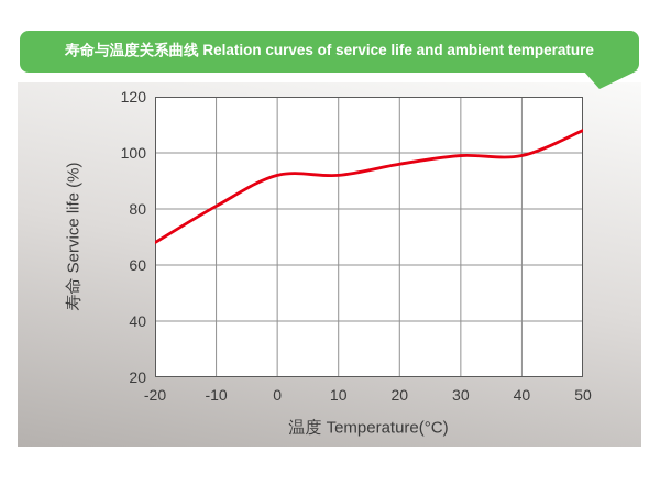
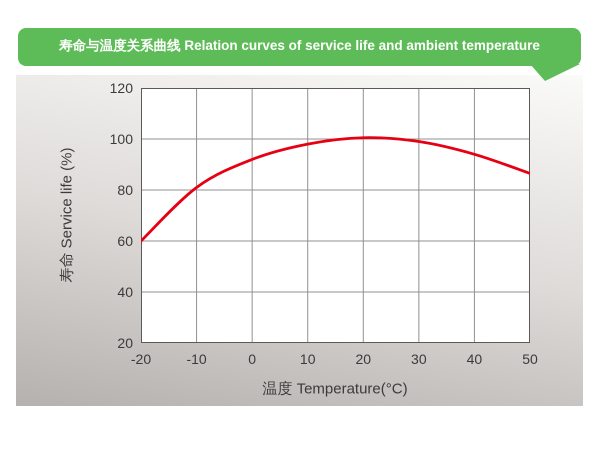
-20: 68 -> 60
10: 92 -> 98
20: 96 -> 100
40: 99 -> 94
50: 108 -> 86
